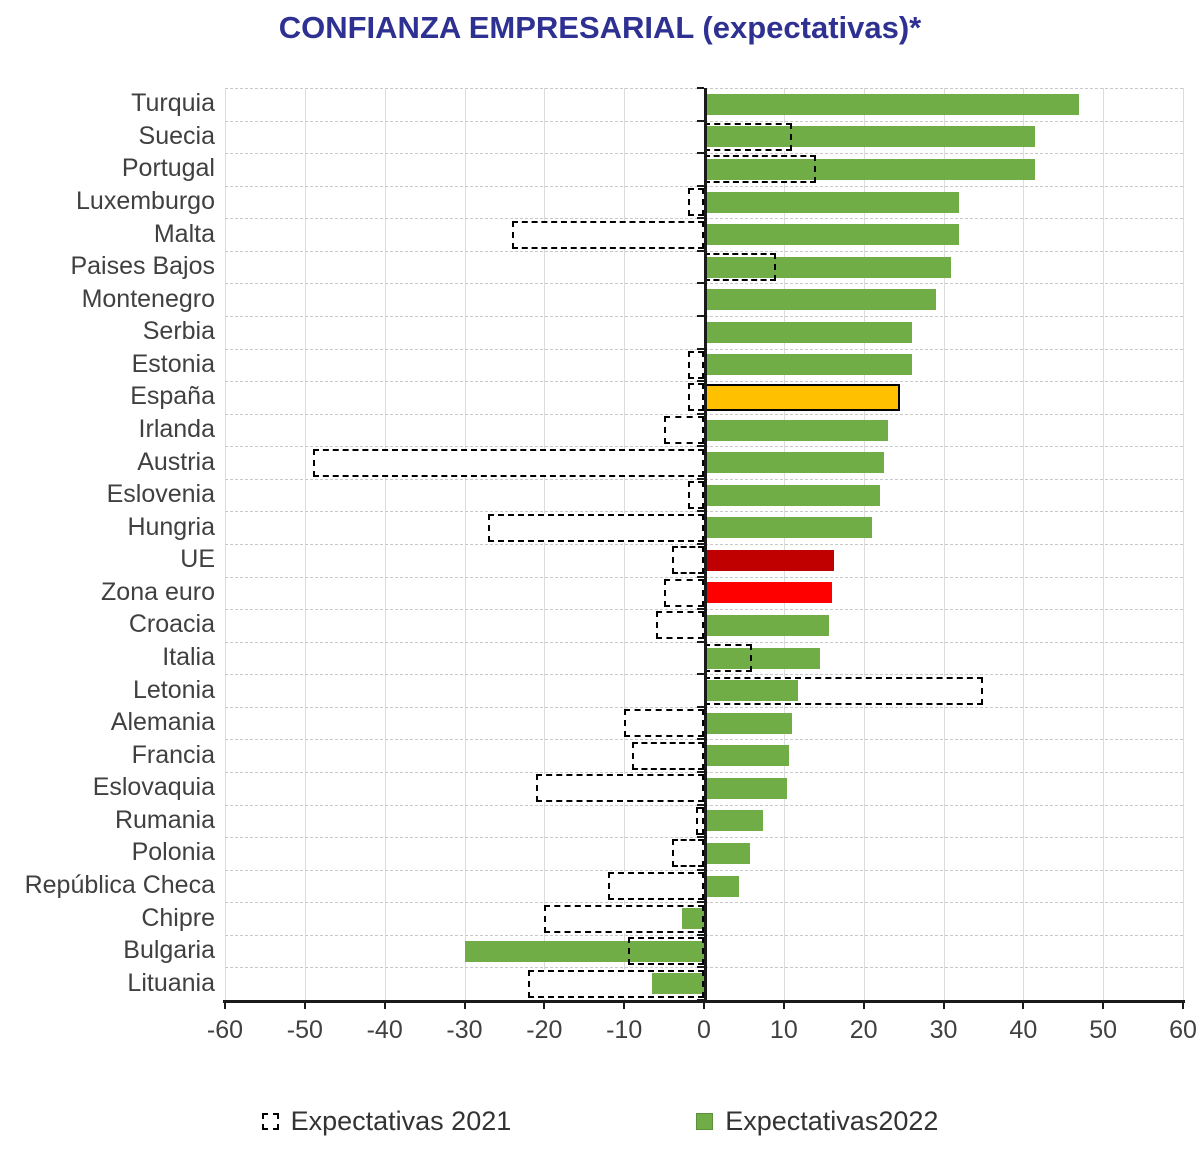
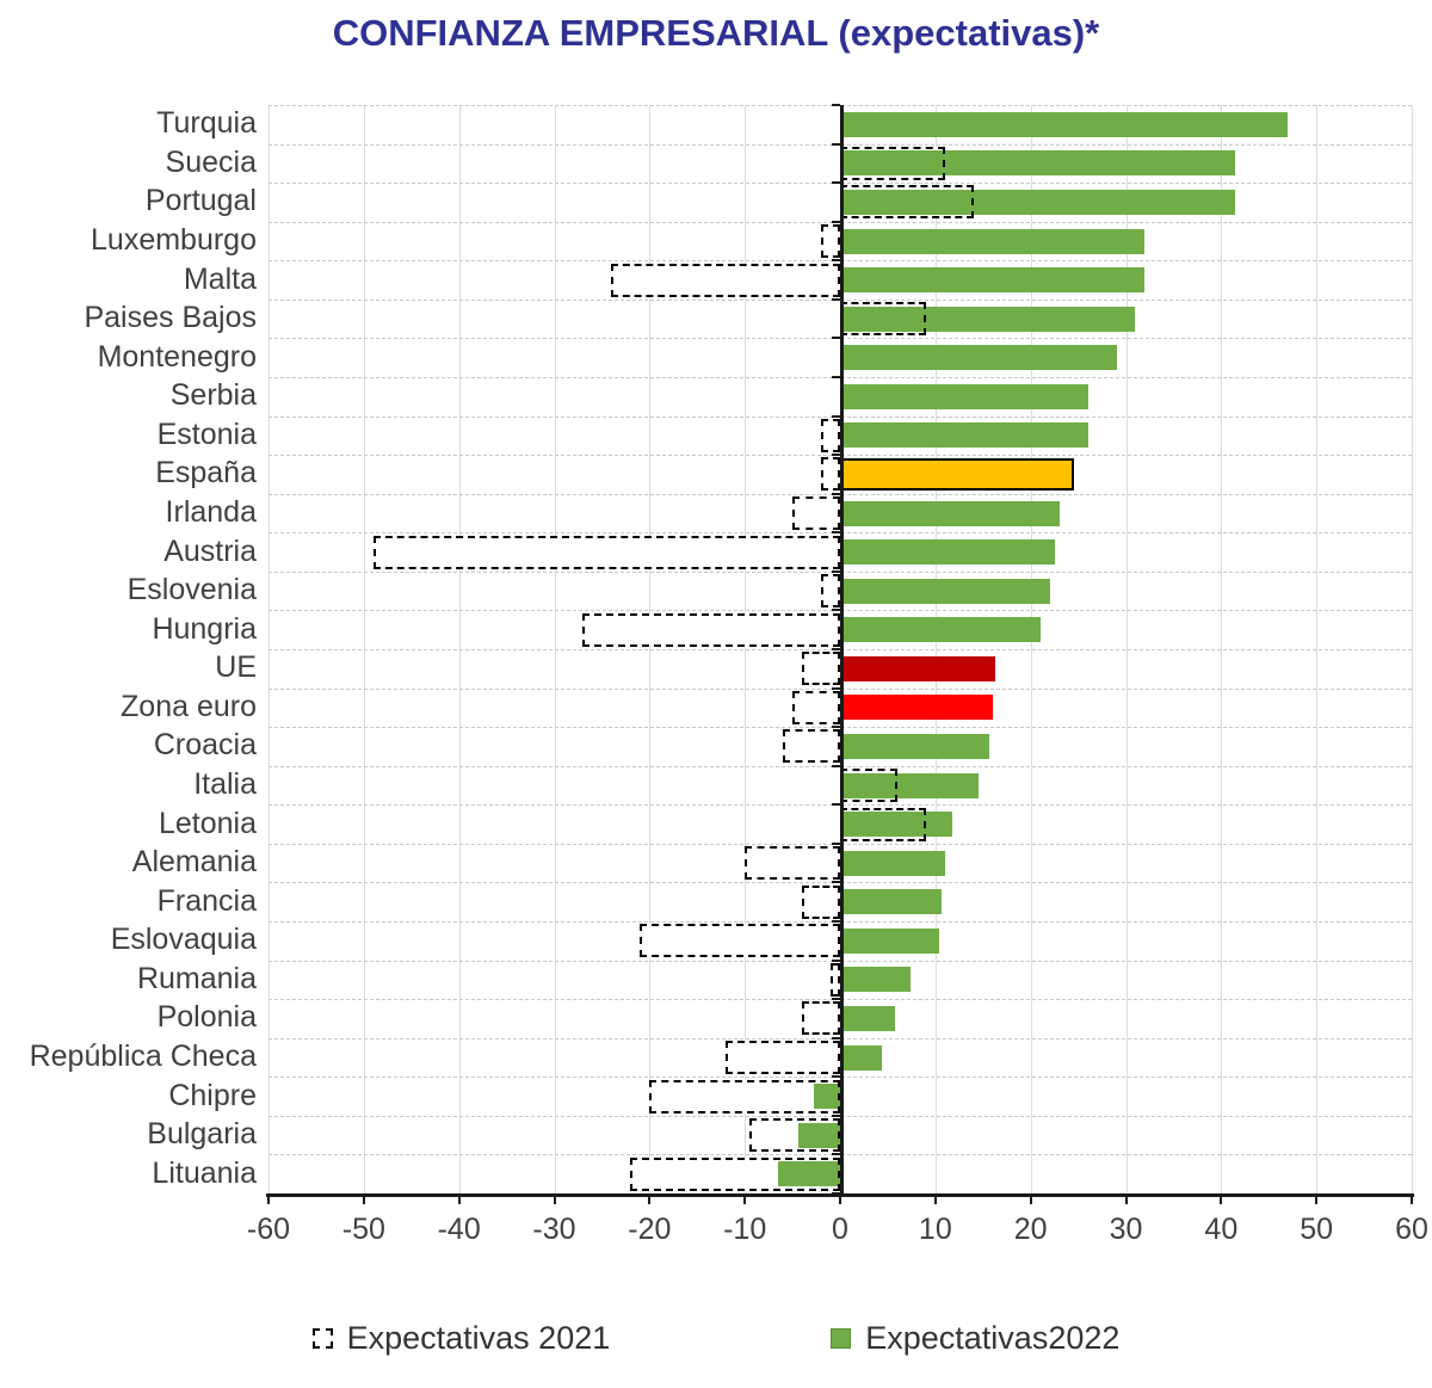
Expectativas 2021/Letonia: 35 -> 9
Expectativas 2021/Francia: -9 -> -4
Expectativas2022/Bulgaria: -30 -> -4
